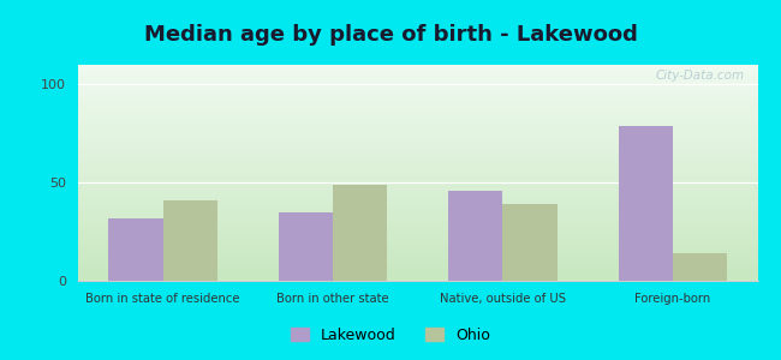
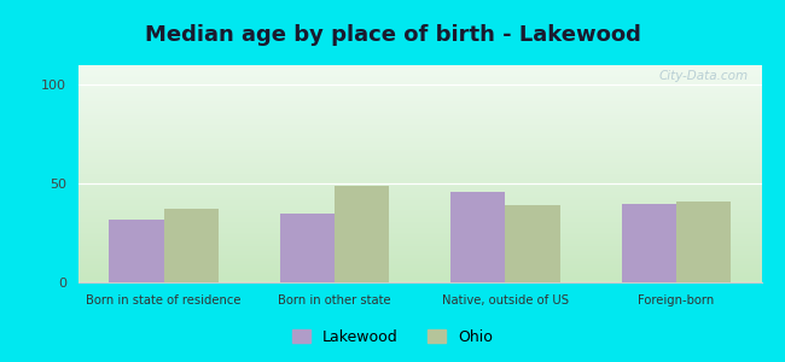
Ohio/Born in state of residence: 41 -> 37
Lakewood/Foreign-born: 79 -> 40
Ohio/Foreign-born: 14 -> 41
